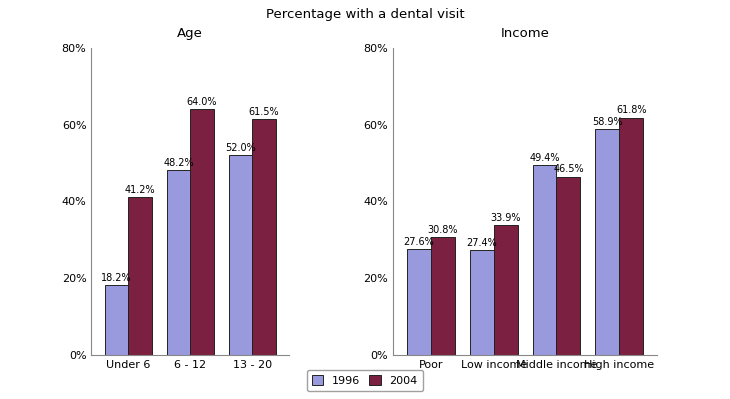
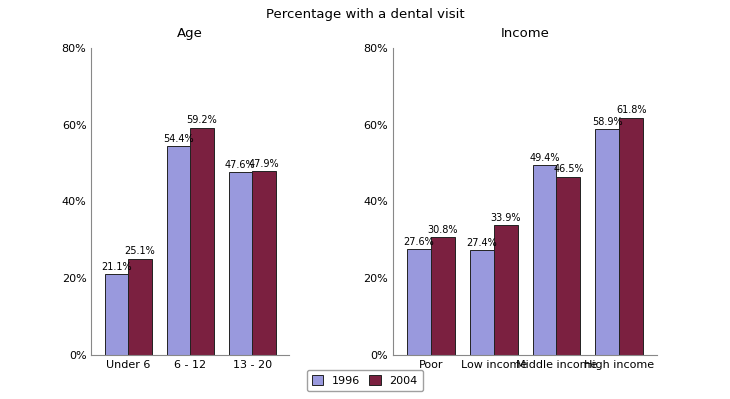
Age/1996/Under 6: 18.2% -> 21.1%
Age/2004/Under 6: 41.2% -> 25.1%
Age/1996/6 - 12: 48.2% -> 54.4%
Age/2004/6 - 12: 64.0% -> 59.2%
Age/1996/13 - 20: 52.0% -> 47.6%
Age/2004/13 - 20: 61.5% -> 47.9%
